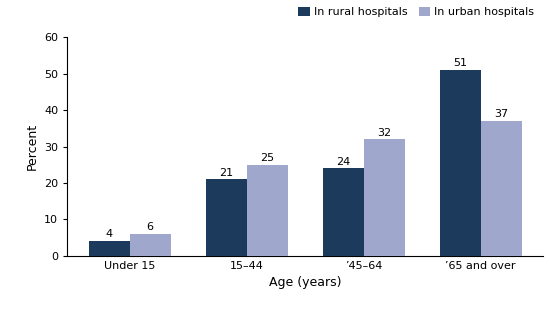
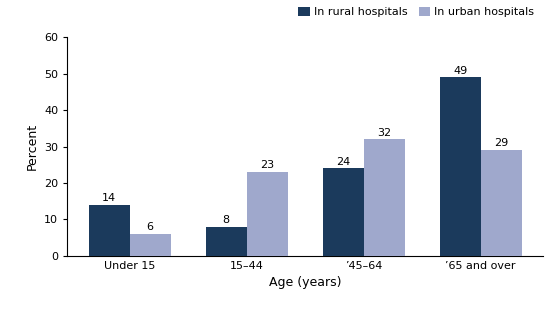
In rural hospitals/Under 15: 4 -> 14
In rural hospitals/15–44: 21 -> 8
In urban hospitals/15–44: 25 -> 23
In rural hospitals/’65 and over: 51 -> 49
In urban hospitals/’65 and over: 37 -> 29
